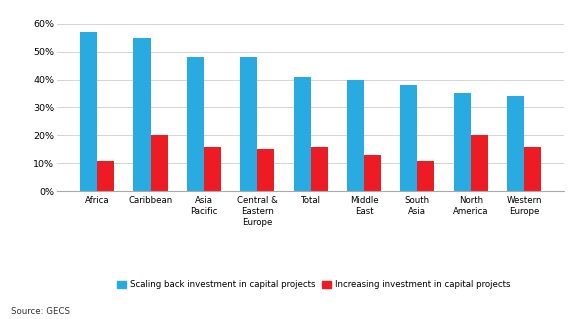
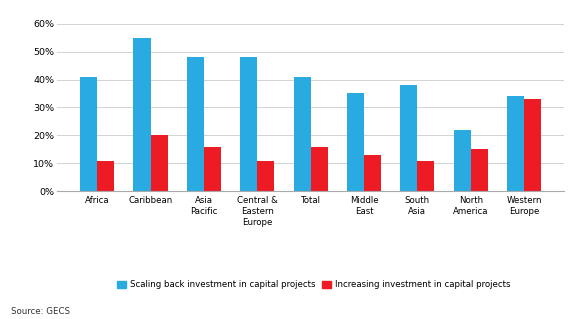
Scaling back investment in capital projects/Africa: 57% -> 41%
Increasing investment in capital projects/Central & Eastern Europe: 15% -> 11%
Scaling back investment in capital projects/Middle East: 40% -> 35%
Scaling back investment in capital projects/North America: 35% -> 22%
Increasing investment in capital projects/North America: 20% -> 15%
Increasing investment in capital projects/Western Europe: 16% -> 33%
